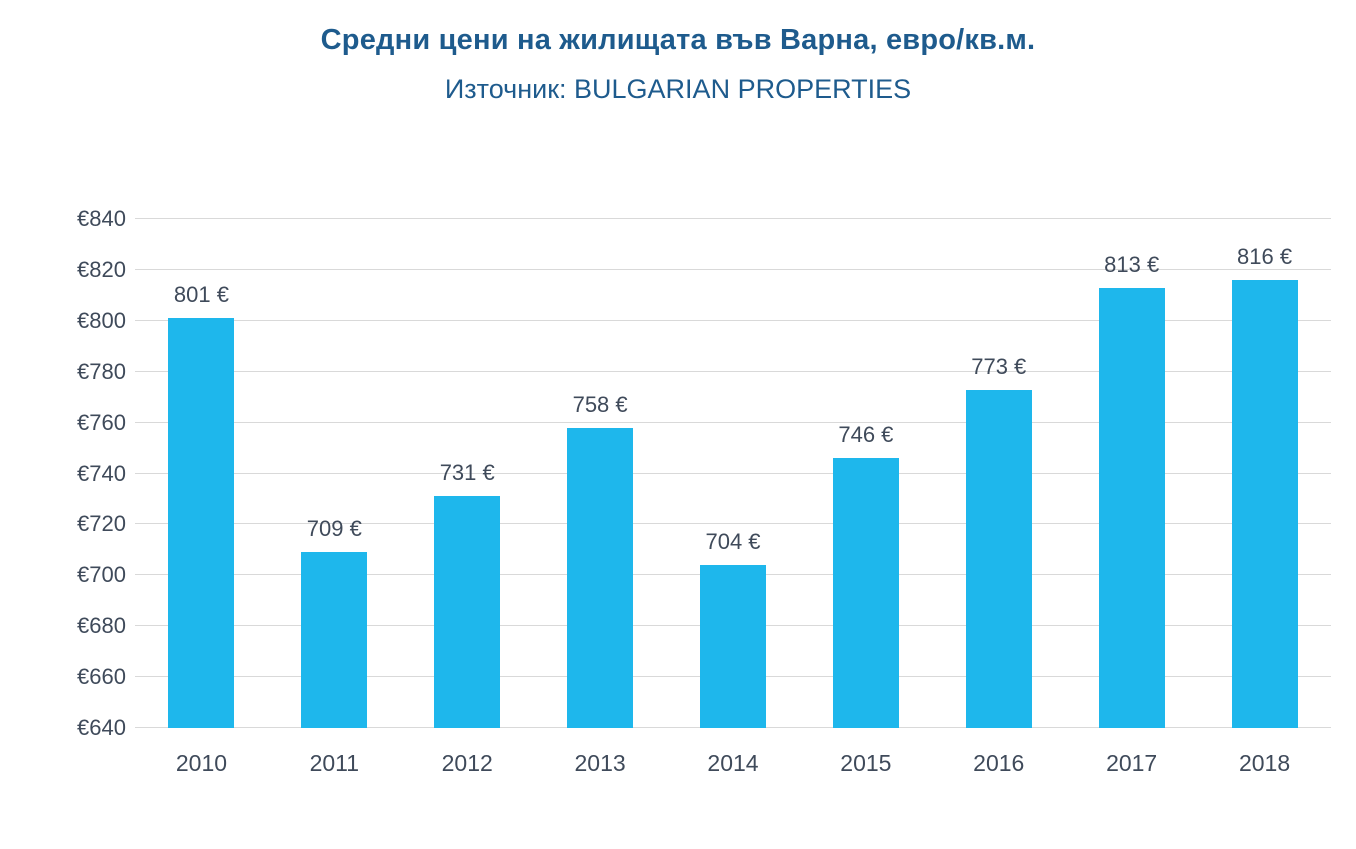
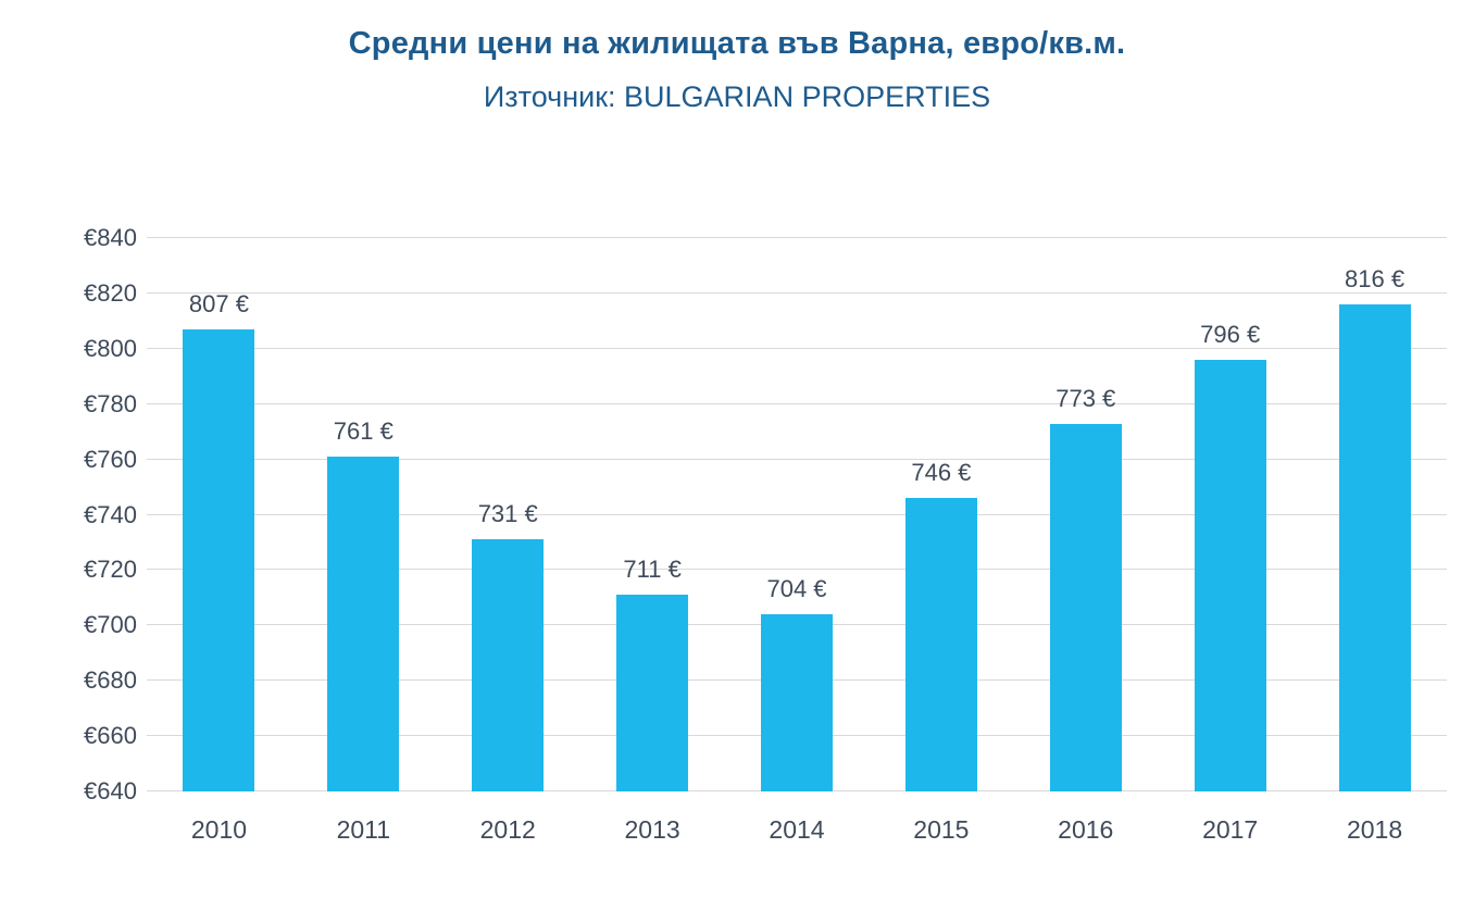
2010: 801 -> 807
2011: 709 -> 761
2013: 758 -> 711
2017: 813 -> 796
